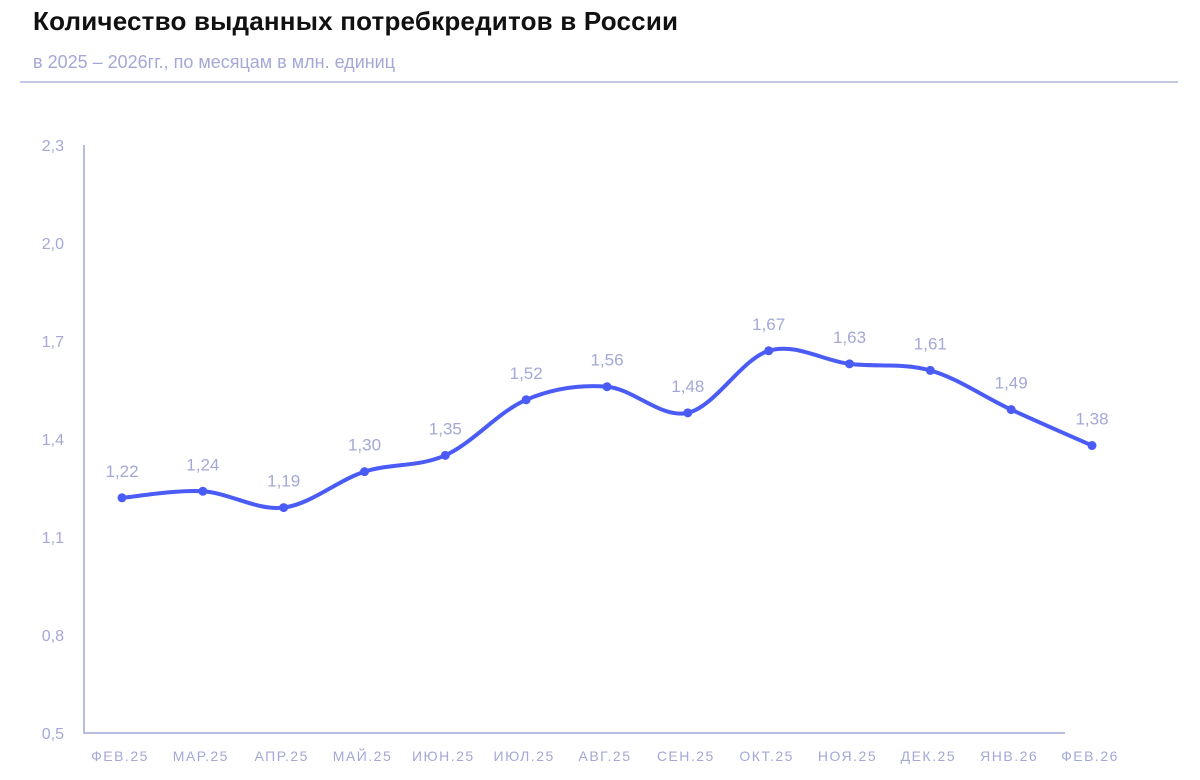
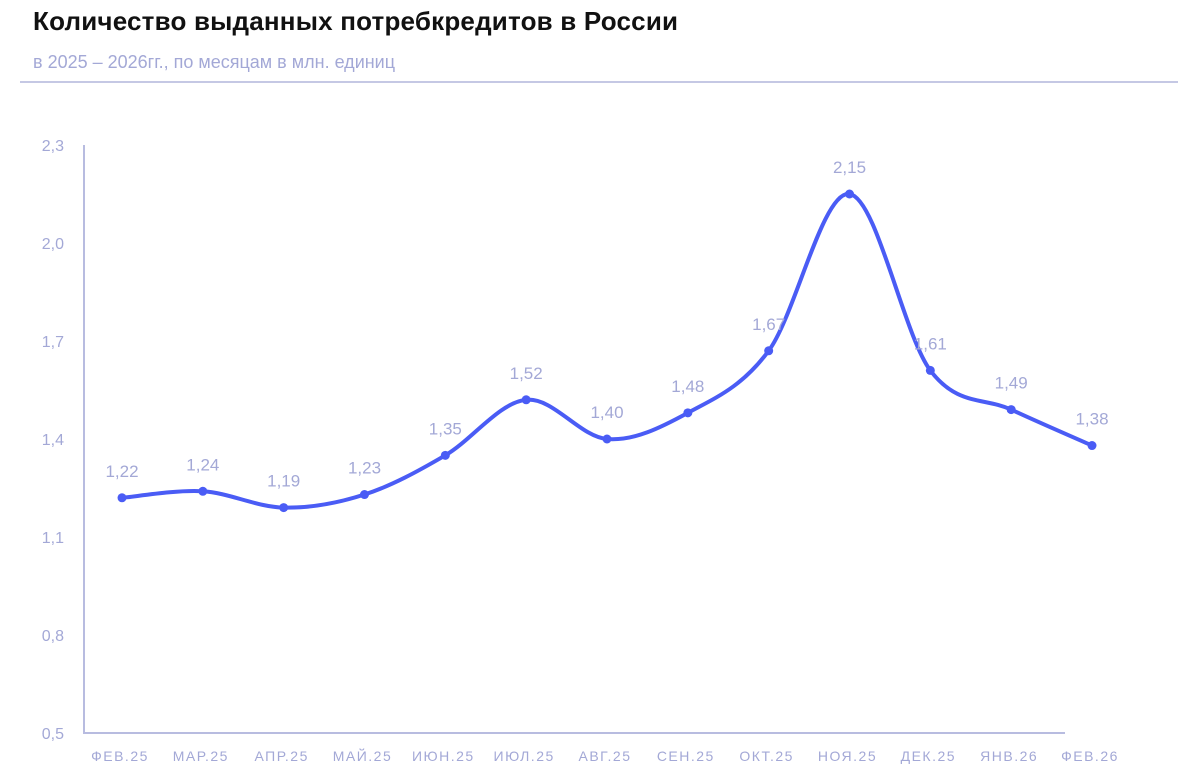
МАЙ.25: 1,30 -> 1,23
АВГ.25: 1,56 -> 1,40
НОЯ.25: 1,63 -> 2,15
